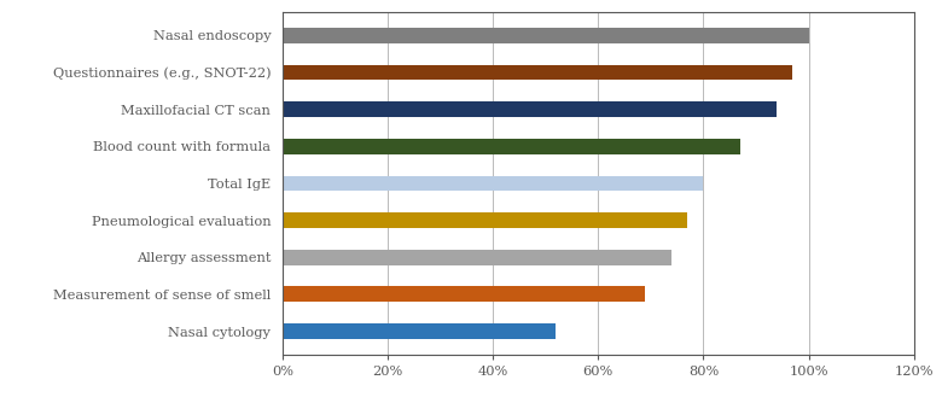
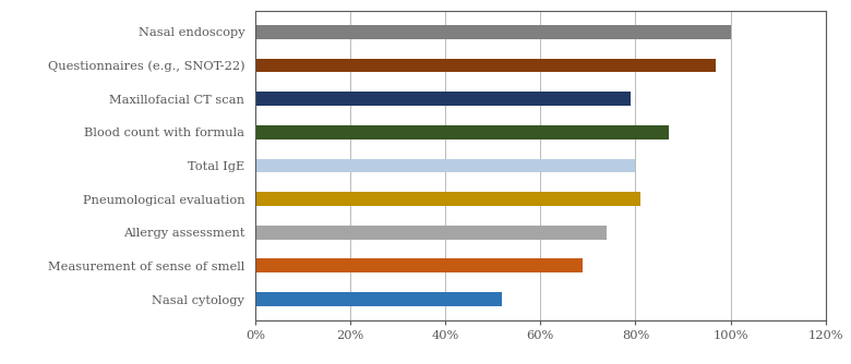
Maxillofacial CT scan: 94% -> 79%
Pneumological evaluation: 77% -> 81%
